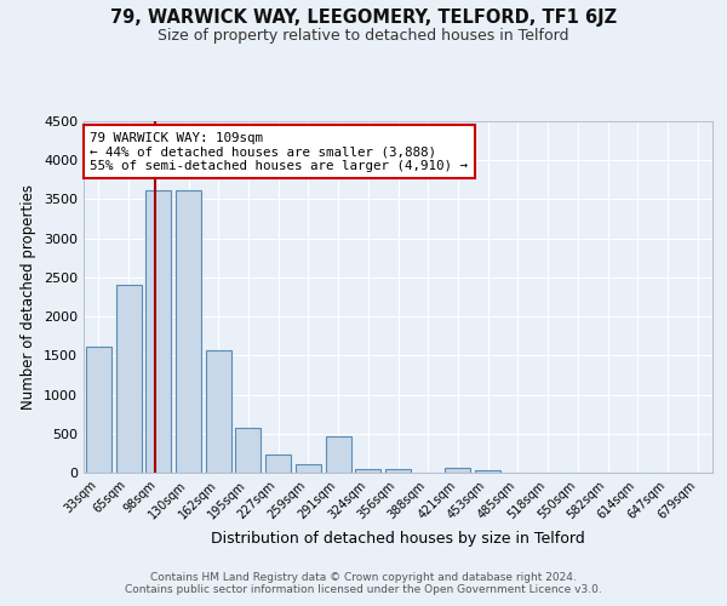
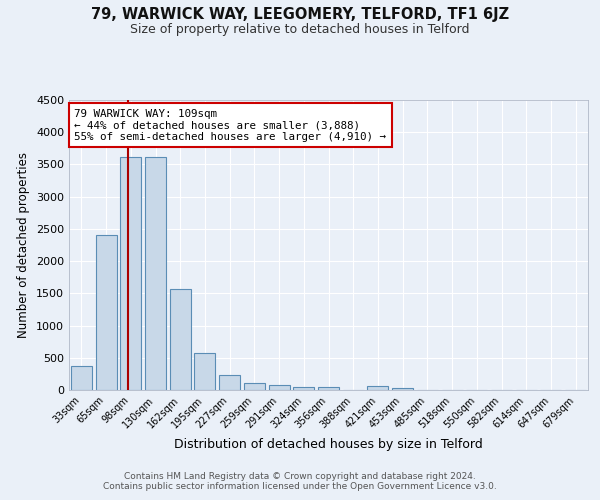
33sqm: 1620 -> 380
291sqm: 460 -> 70
